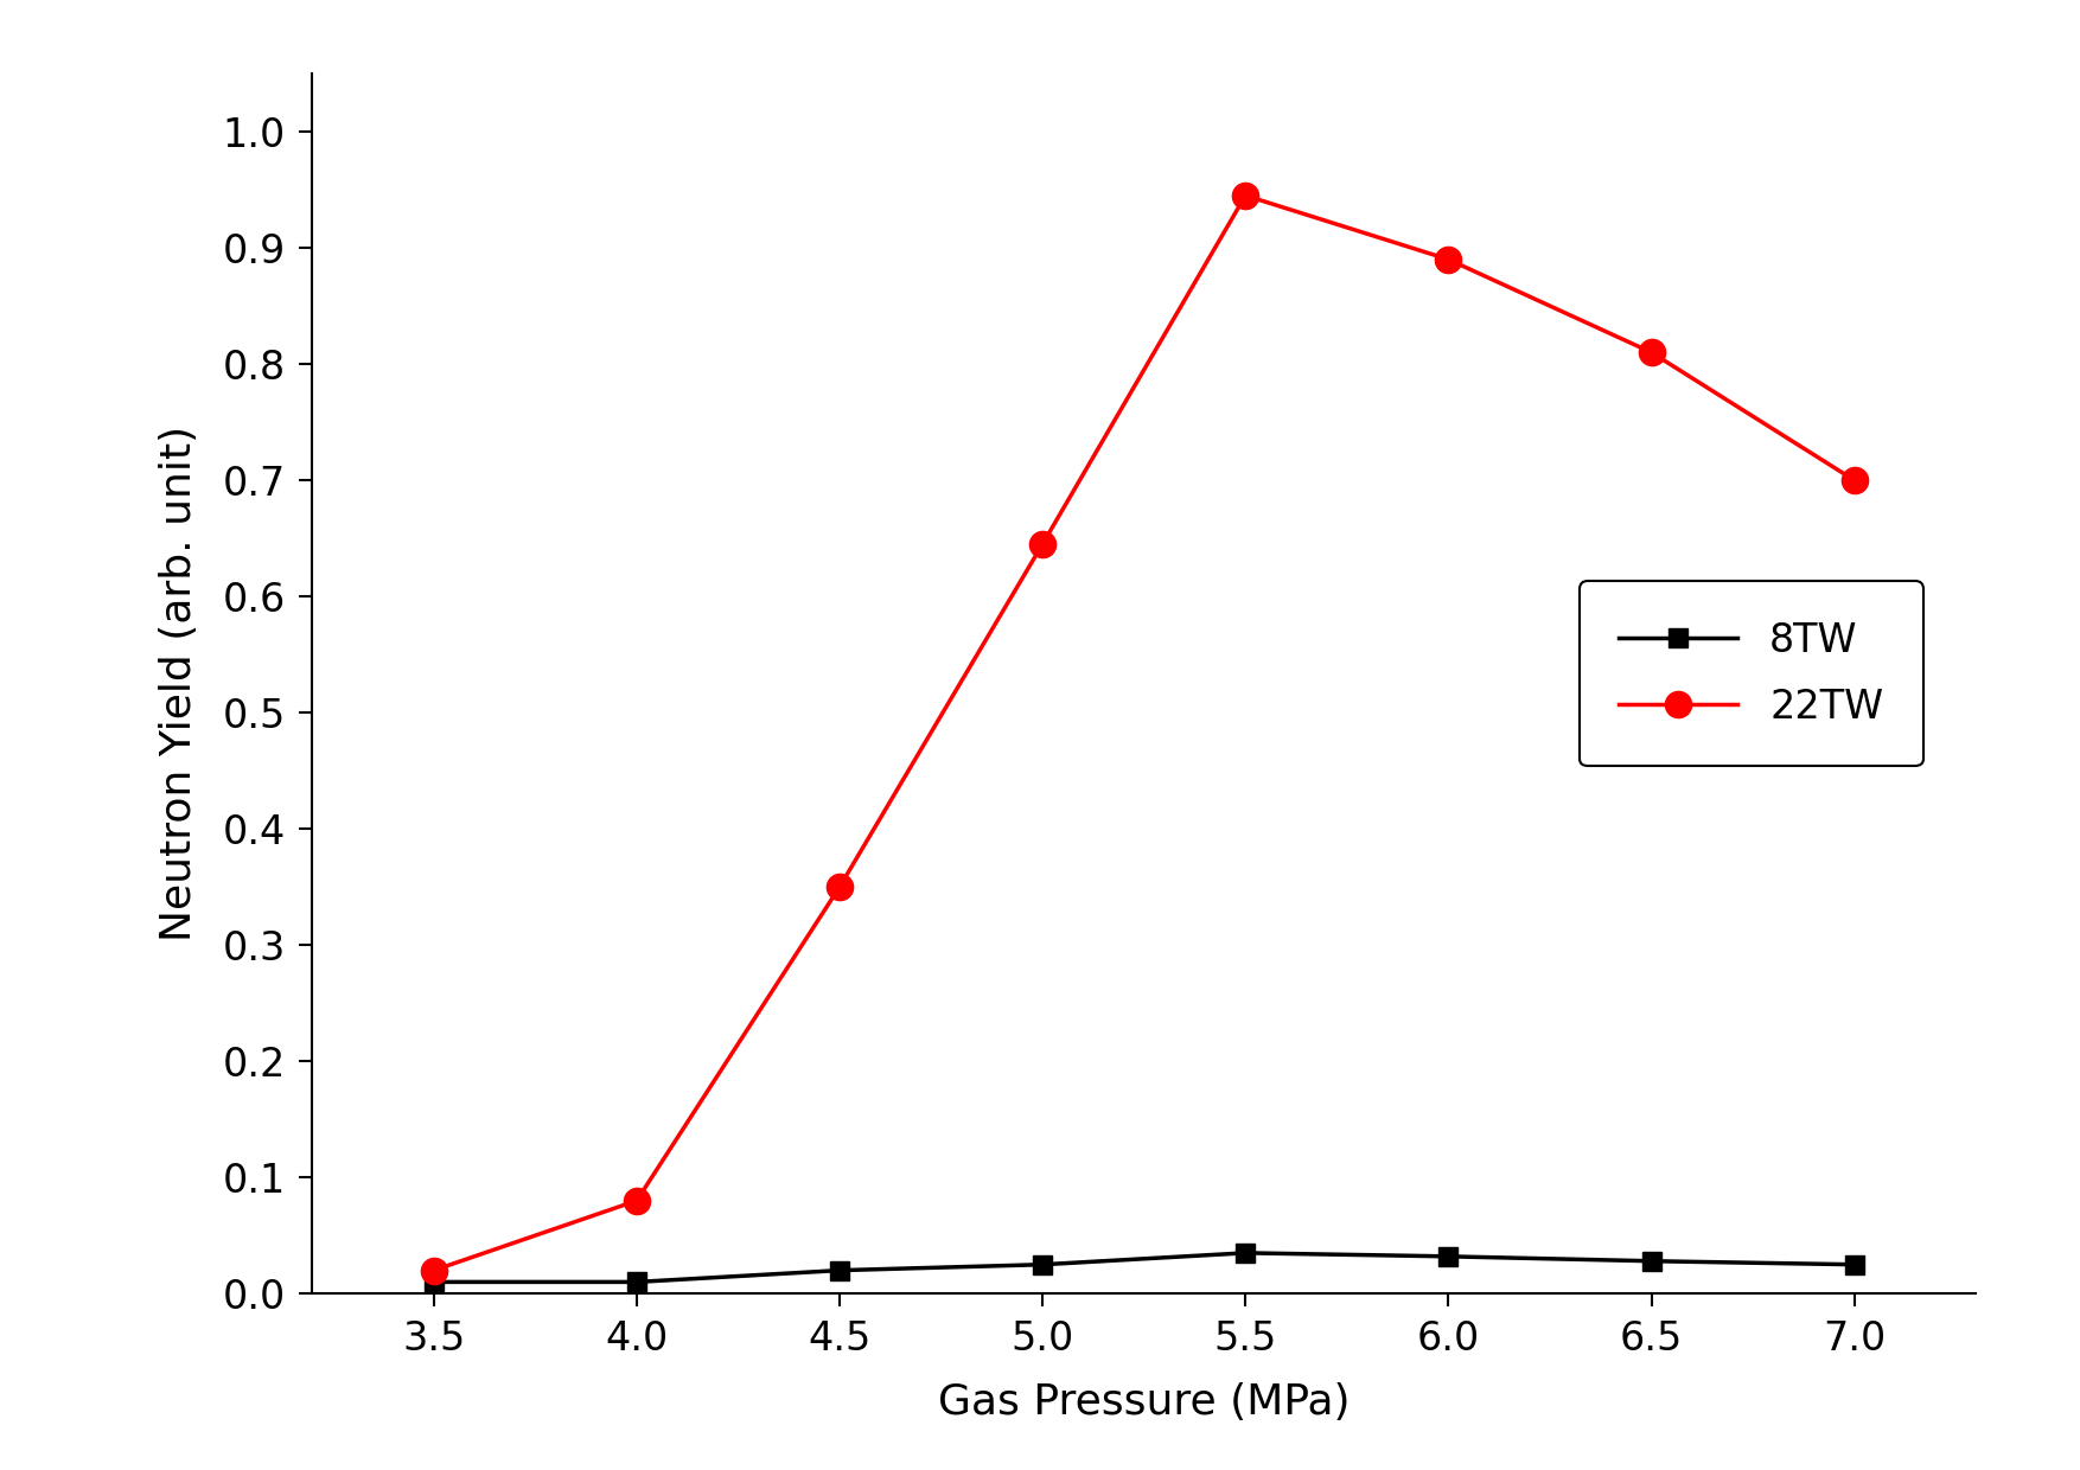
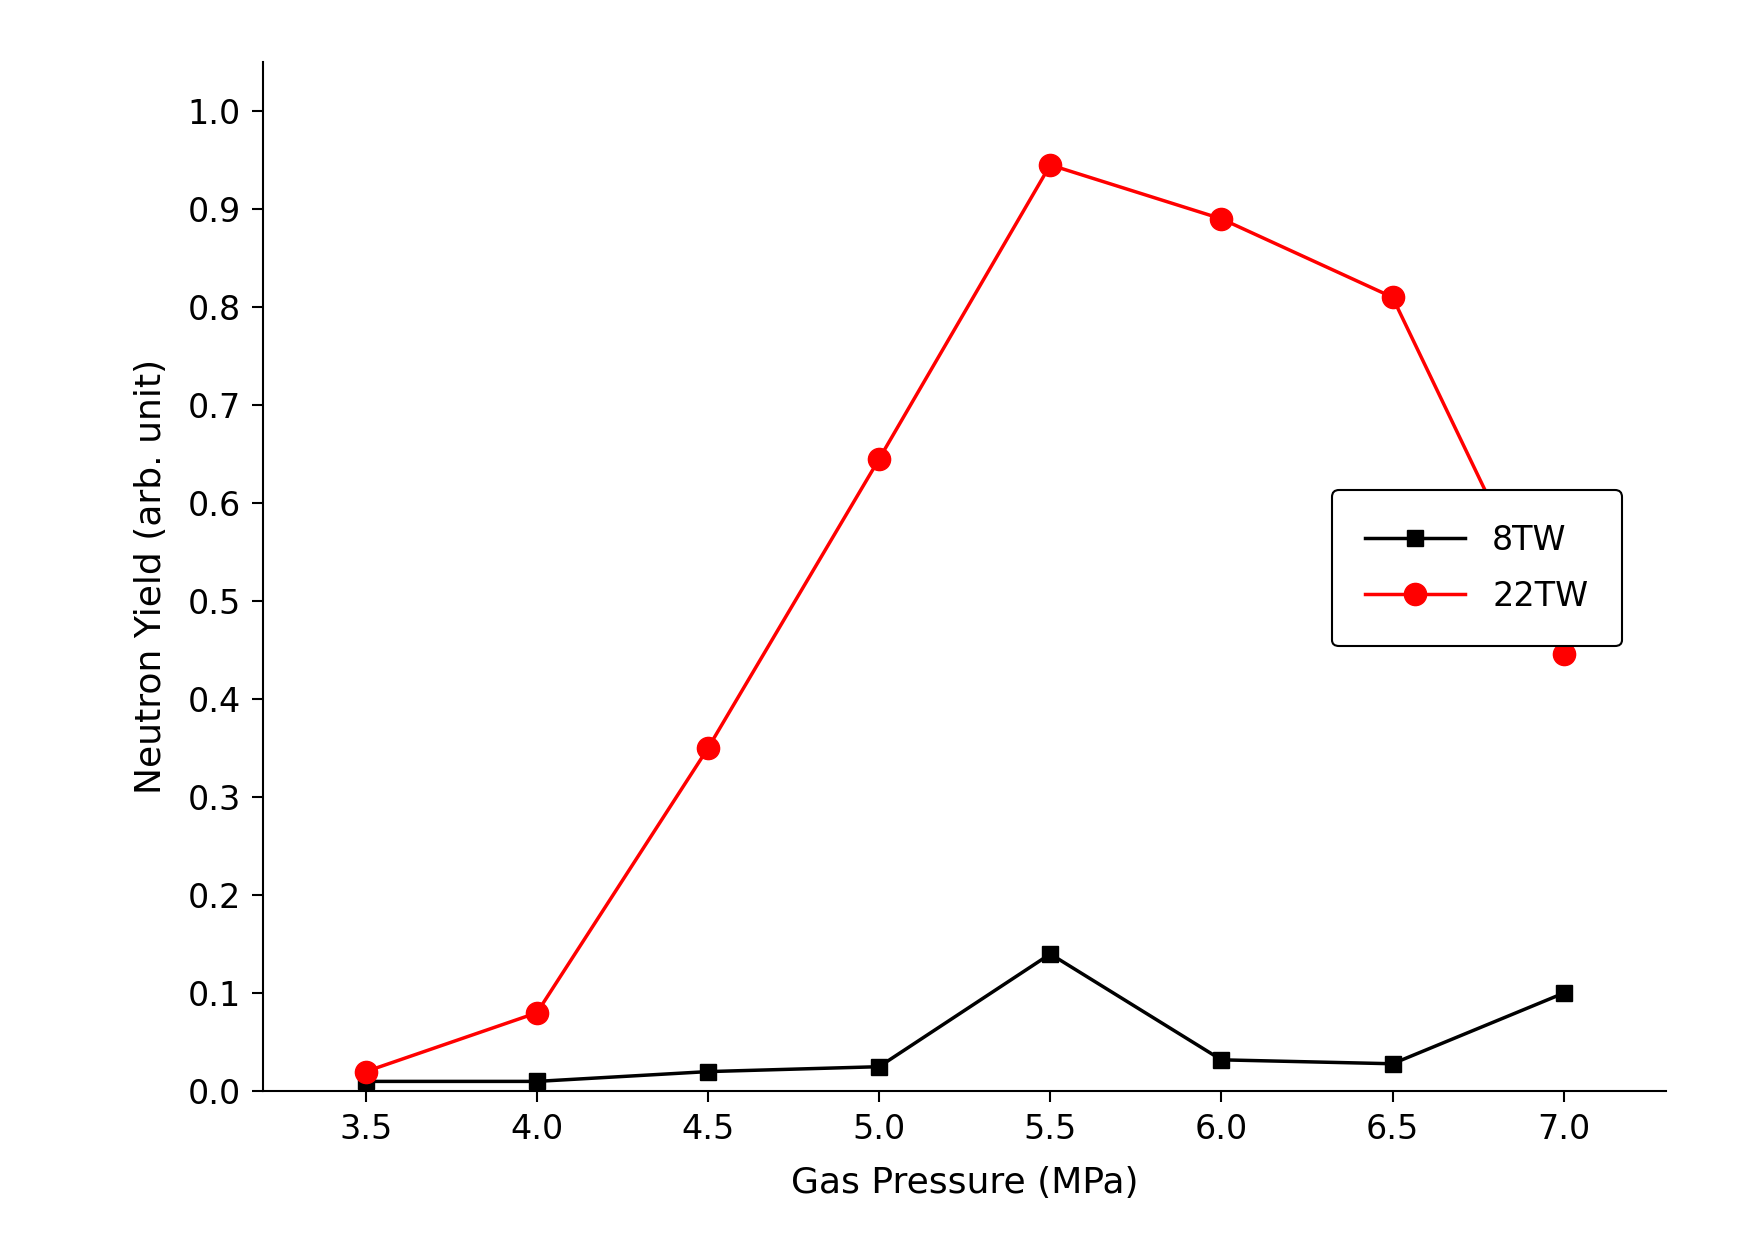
8TW/5.5: 0.035 -> 0.140
8TW/7.0: 0.025 -> 0.100
22TW/7.0: 0.700 -> 0.446
